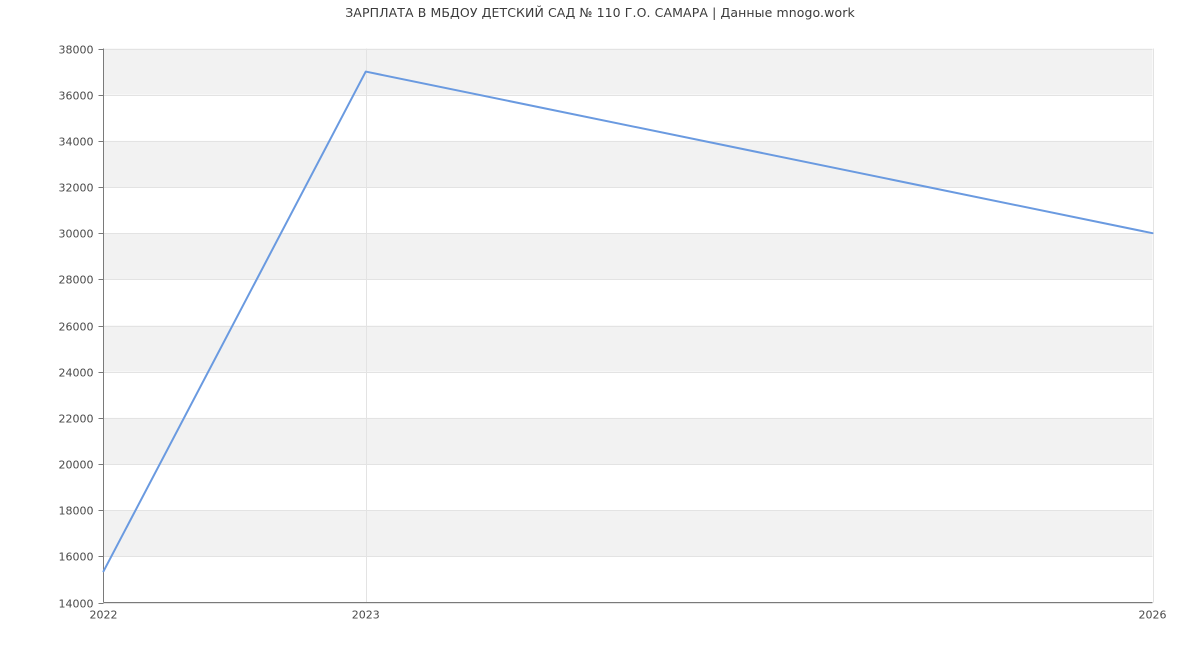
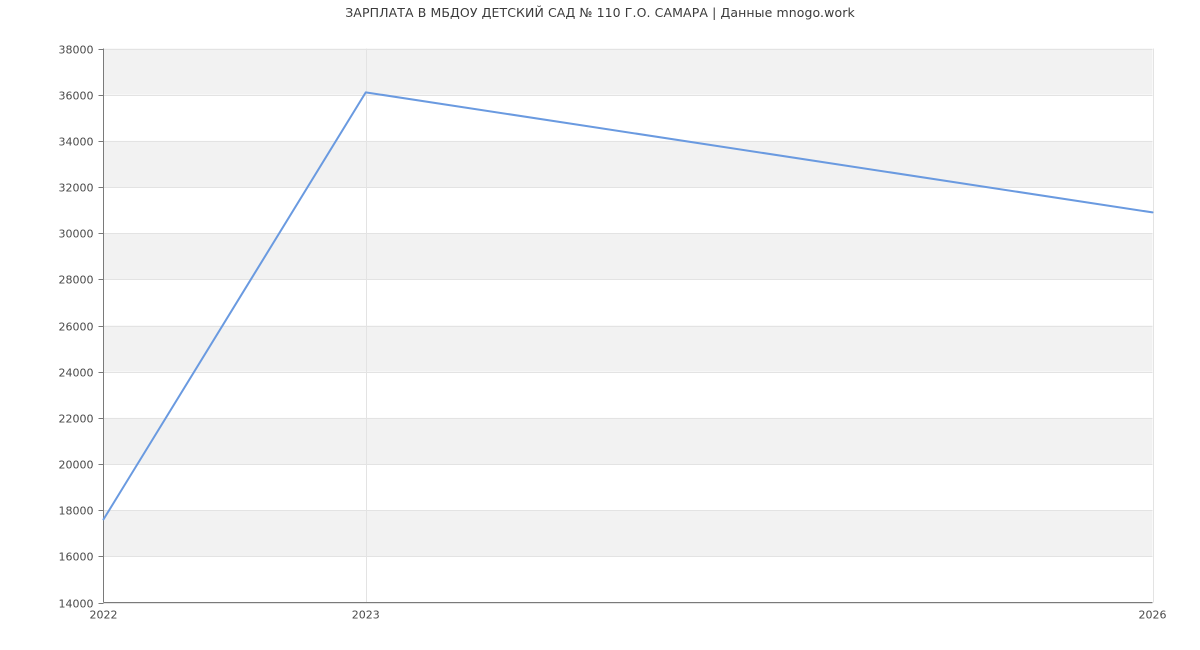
2022: 15400 -> 17600
2023: 37000 -> 36100
2026: 30000 -> 30900
